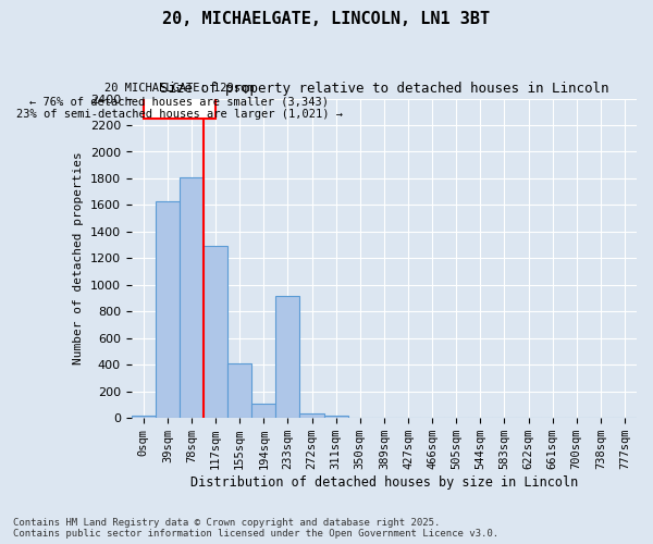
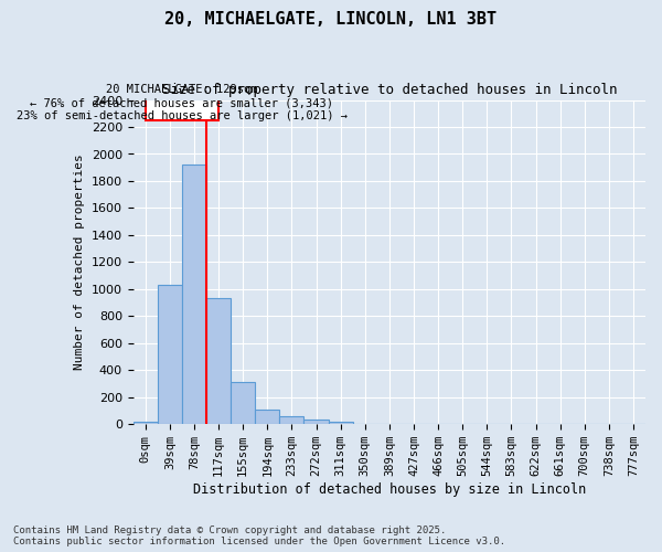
39sqm: 1630 -> 1030
78sqm: 1810 -> 1920
117sqm: 1290 -> 930
155sqm: 410 -> 310
233sqm: 920 -> 60
